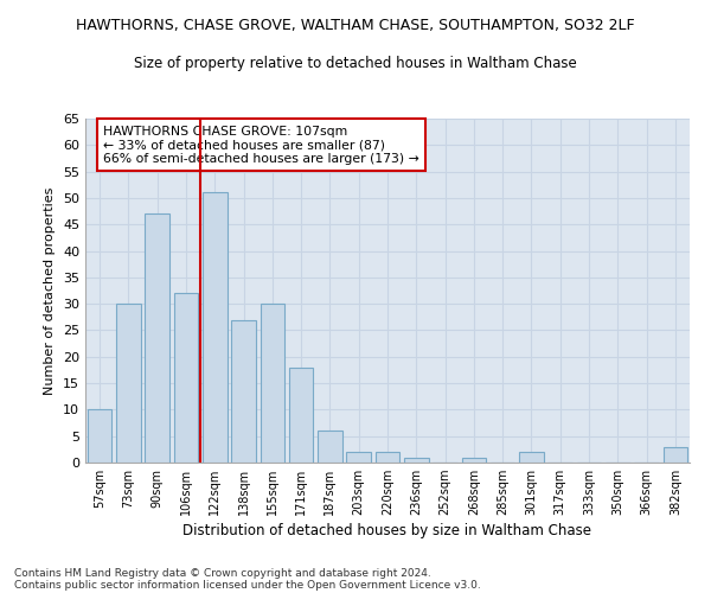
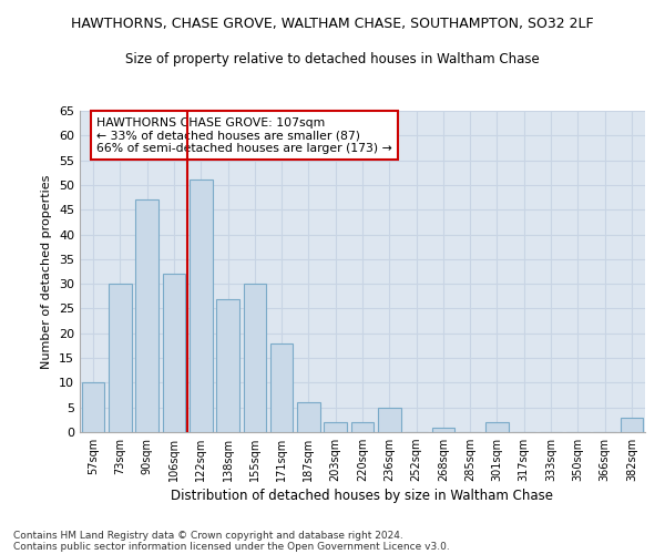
236sqm: 1 -> 5
